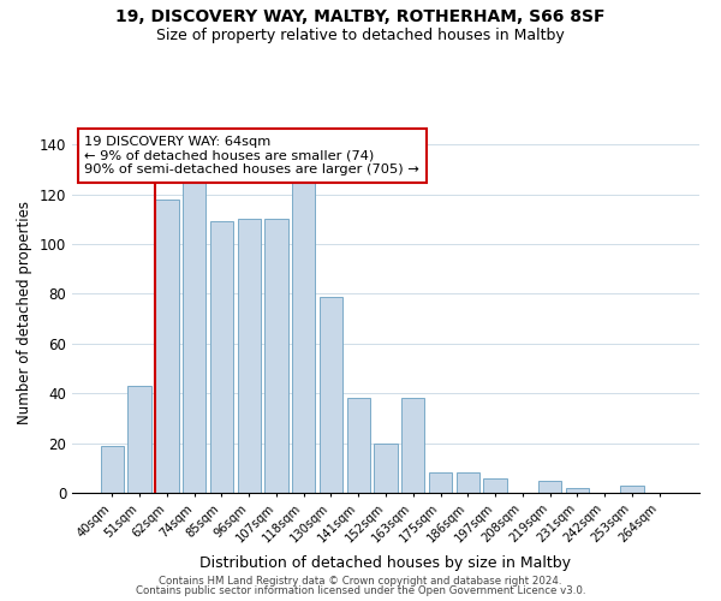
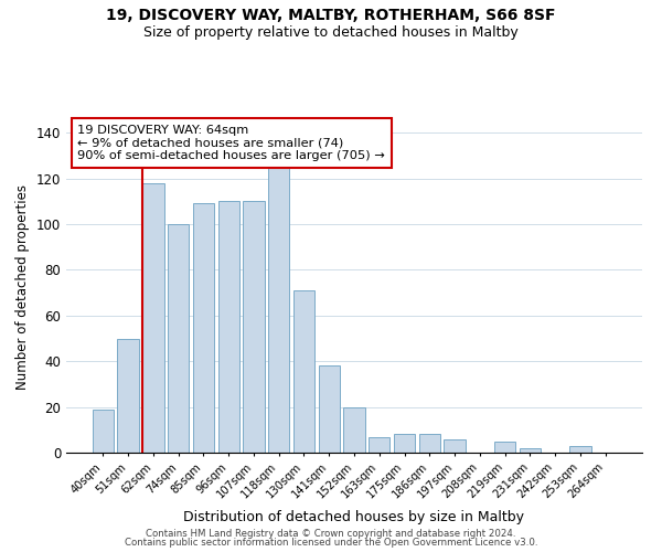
51sqm: 43 -> 50
74sqm: 125 -> 100
130sqm: 79 -> 71
163sqm: 38 -> 7
